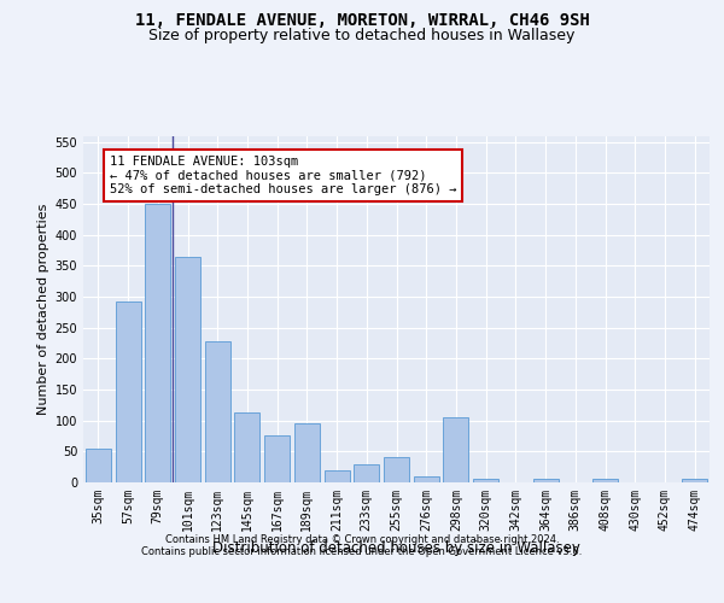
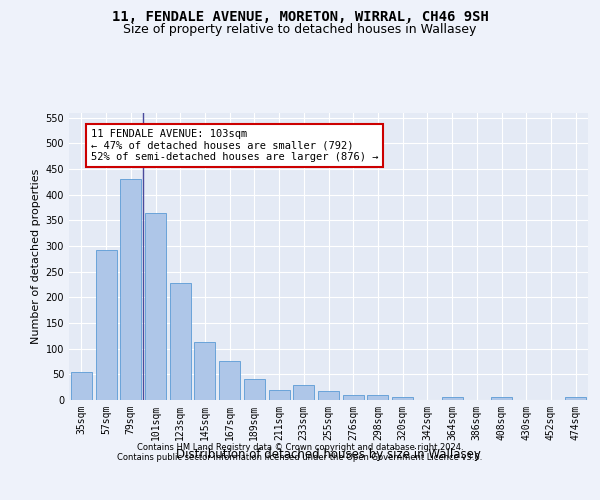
79sqm: 450 -> 430
189sqm: 96 -> 40
255sqm: 40 -> 18
298sqm: 106 -> 10
